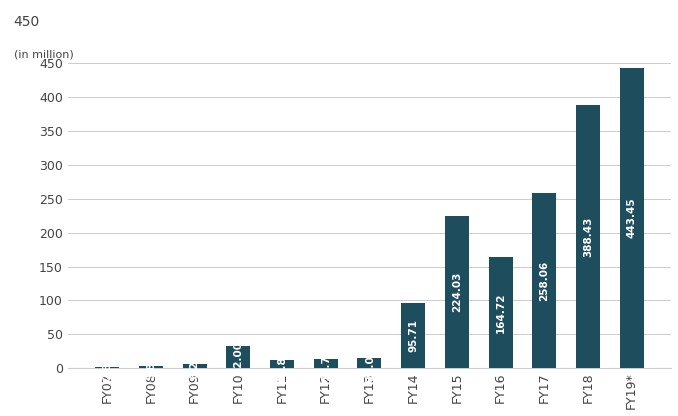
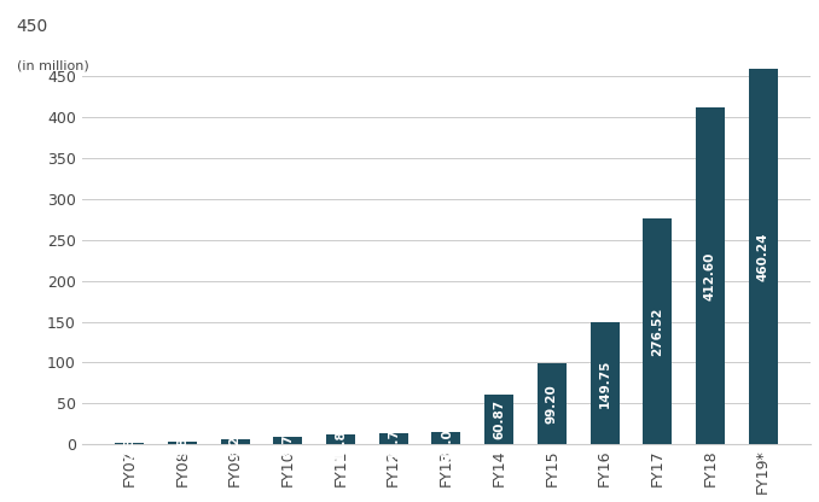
FY10: 32 -> 9
FY14: 95.71 -> 60.87
FY15: 224.03 -> 99.20
FY16: 164.72 -> 149.75
FY17: 258.06 -> 276.52
FY18: 388.43 -> 412.60
FY19*: 443.45 -> 460.24
